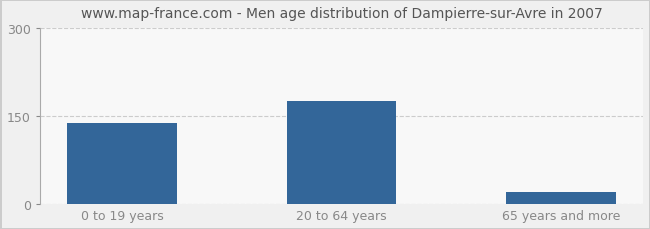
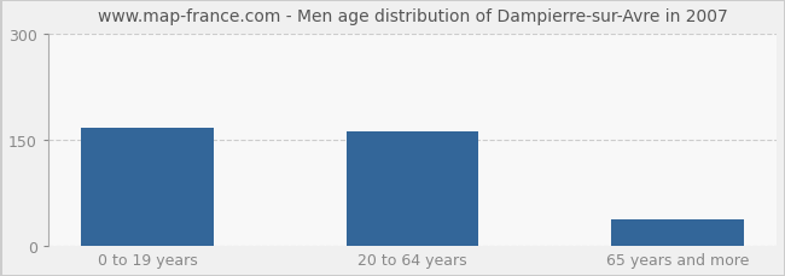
0 to 19 years: 138 -> 168
20 to 64 years: 175 -> 162
65 years and more: 20 -> 38
